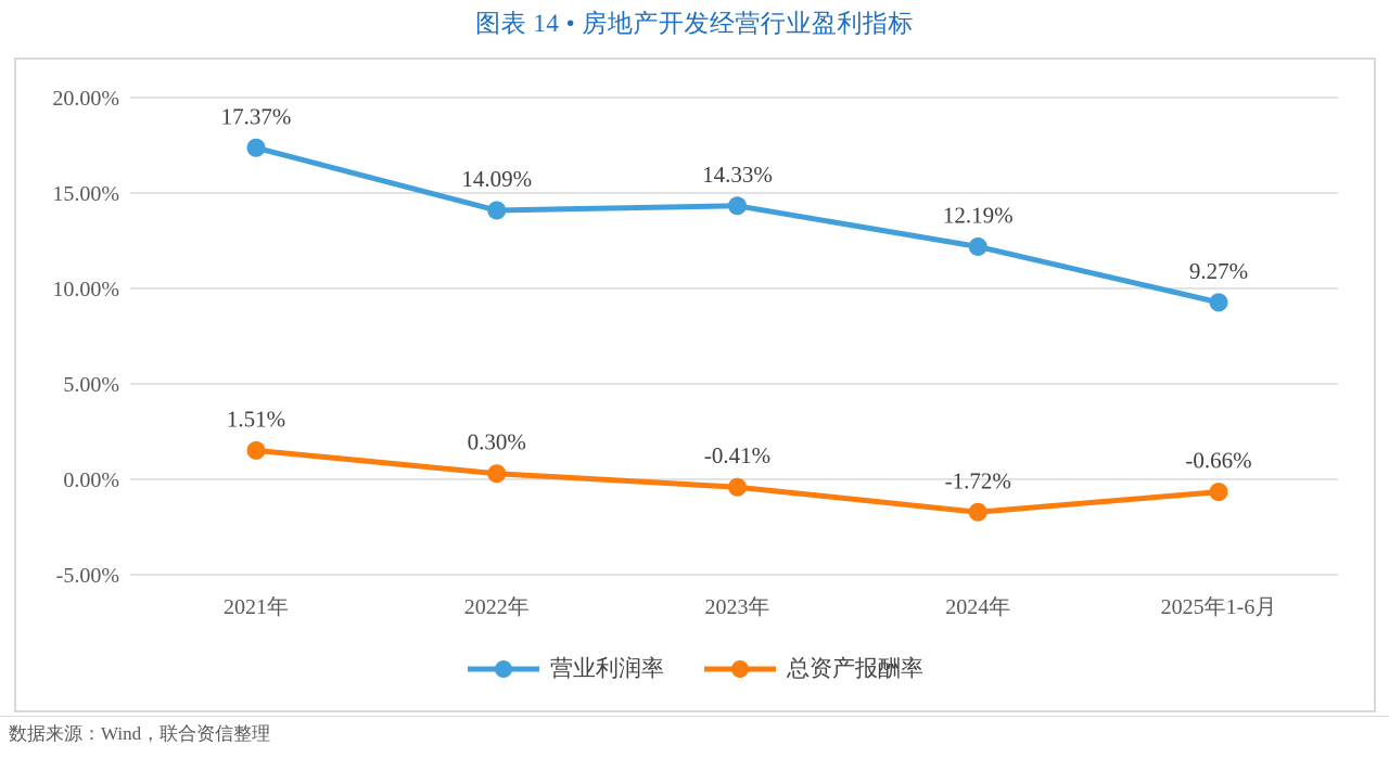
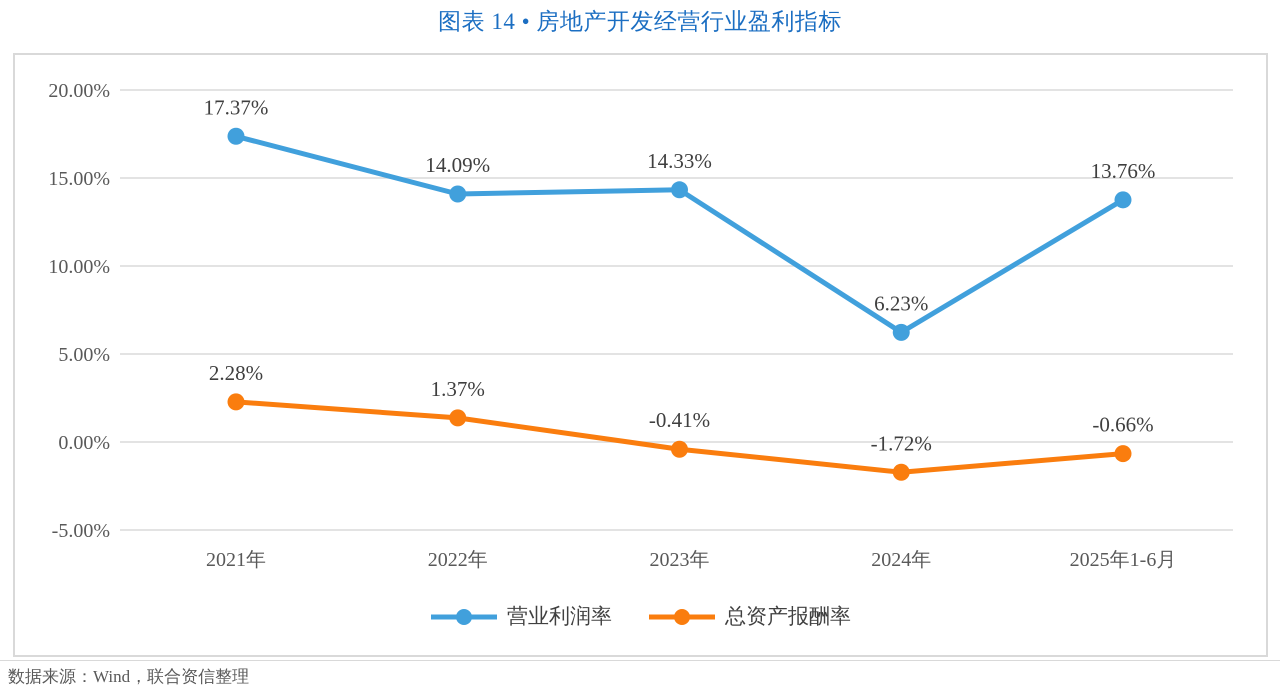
总资产报酬率/2021年: 1.51% -> 2.28%
总资产报酬率/2022年: 0.30% -> 1.37%
营业利润率/2024年: 12.19% -> 6.23%
营业利润率/2025年1-6月: 9.27% -> 13.76%
